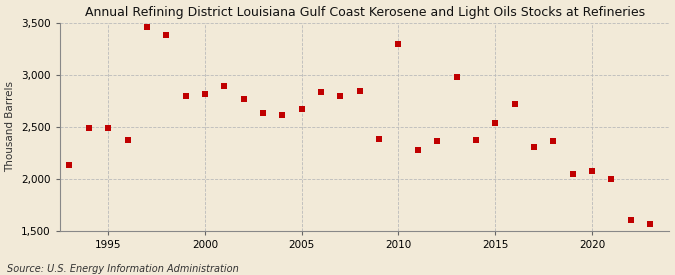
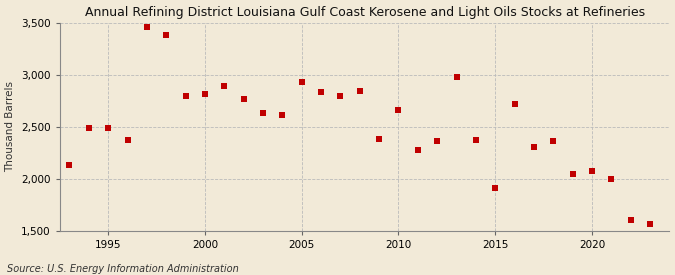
2005: 2,670 -> 2,930
2010: 3,290 -> 2,660
2015: 2,540 -> 1,910
